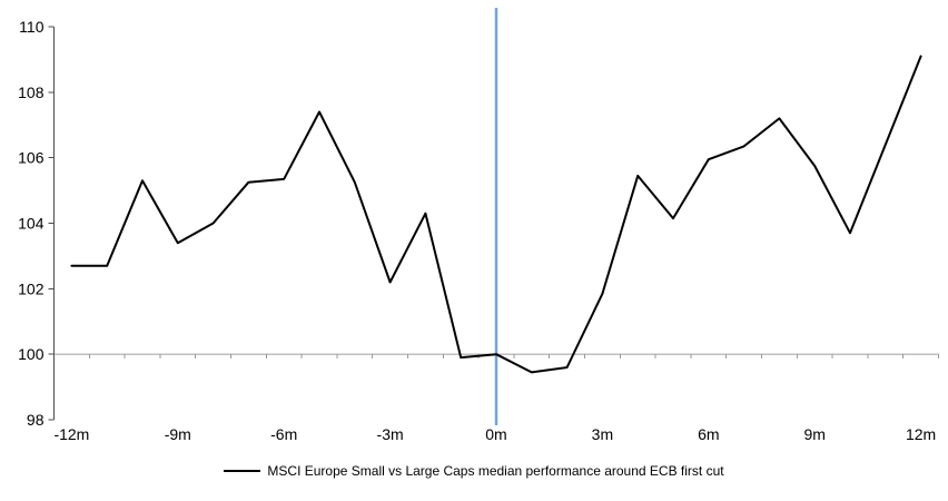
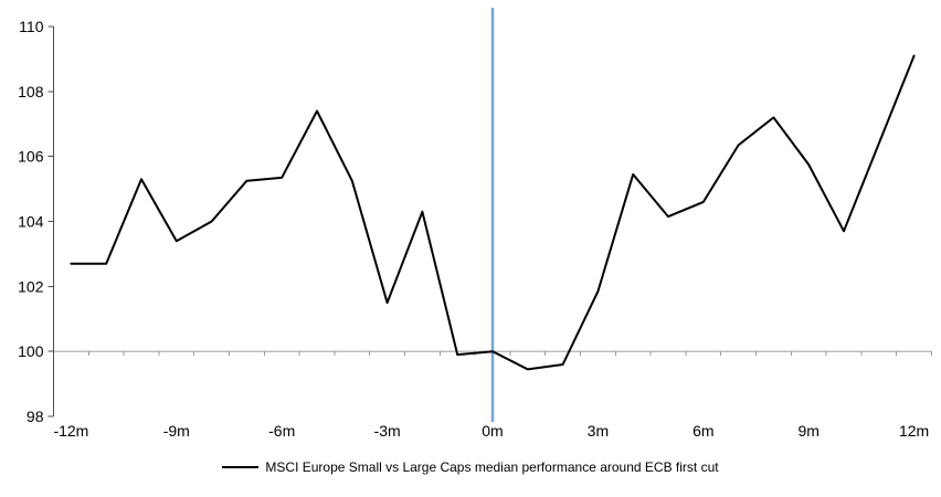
-3m: 102.2 -> 101.5
6m: 106.0 -> 104.6
